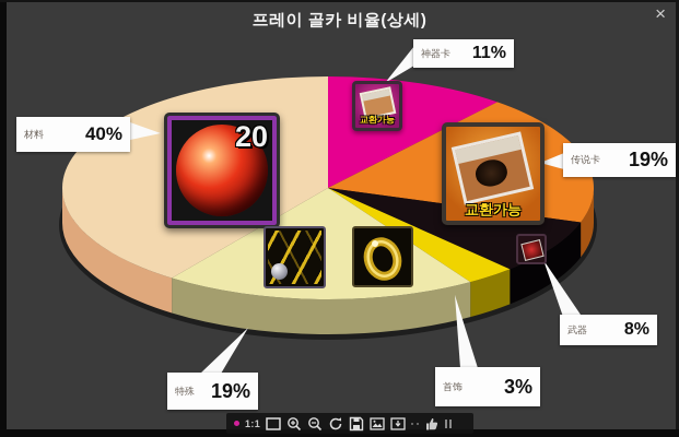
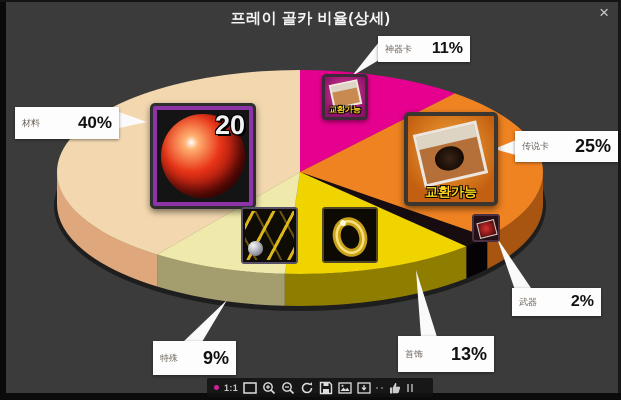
传说卡: 19% -> 25%
武器: 8% -> 2%
首饰: 3% -> 13%
特殊: 19% -> 9%
